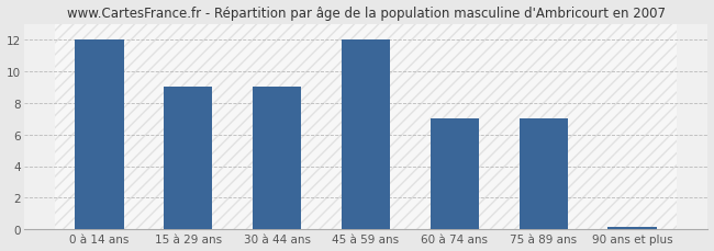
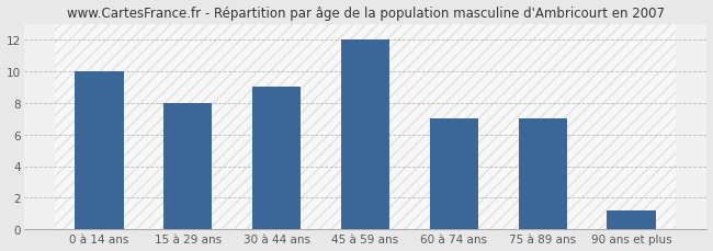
0 à 14 ans: 12.0 -> 10.0
15 à 29 ans: 9.0 -> 8.0
90 ans et plus: 0.1 -> 1.2
